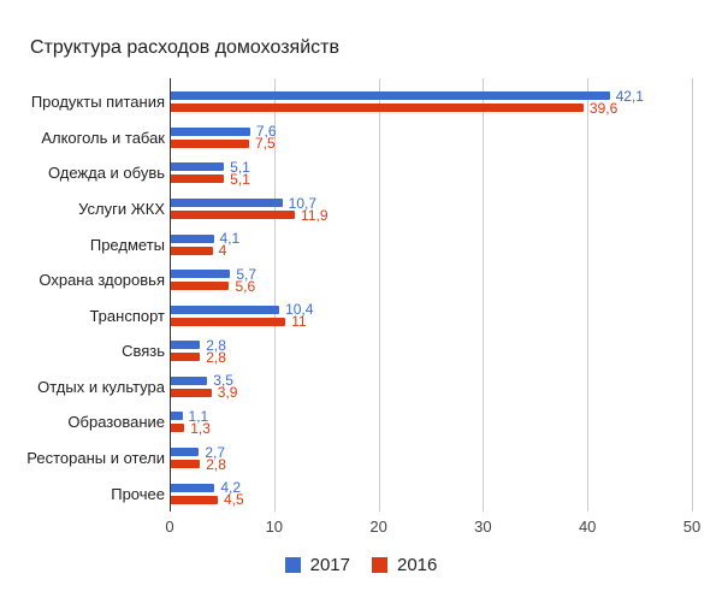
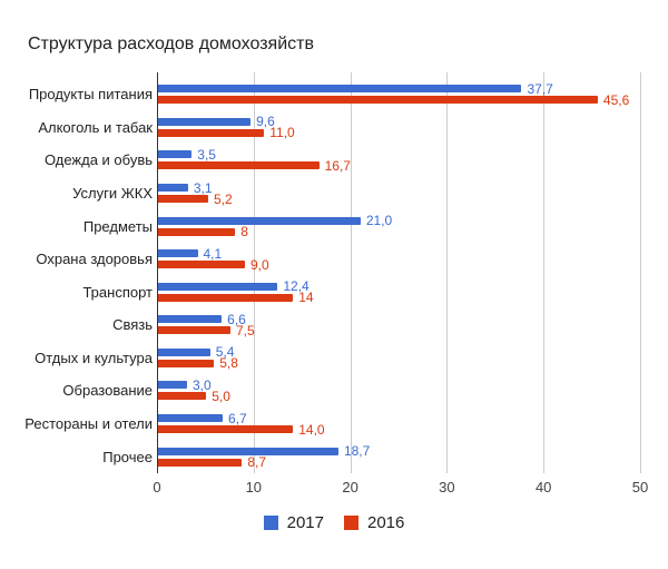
2017/Продукты питания: 42,1 -> 37,7
2016/Продукты питания: 39,6 -> 45,6
2017/Алкоголь и табак: 7,6 -> 9,6
2016/Алкоголь и табак: 7,5 -> 11,0
2017/Одежда и обувь: 5,1 -> 3,5
2016/Одежда и обувь: 5,1 -> 16,7
2017/Услуги ЖКХ: 10,7 -> 3,1
2016/Услуги ЖКХ: 11,9 -> 5,2
2017/Предметы: 4,1 -> 21,0
2016/Предметы: 4 -> 8
2017/Охрана здоровья: 5,7 -> 4,1
2016/Охрана здоровья: 5,6 -> 9,0
2017/Транспорт: 10,4 -> 12,4
2016/Транспорт: 11 -> 14
2017/Связь: 2,8 -> 6,6
2016/Связь: 2,8 -> 7,5
2017/Отдых и культура: 3,5 -> 5,4
2016/Отдых и культура: 3,9 -> 5,8
2017/Образование: 1,1 -> 3,0
2016/Образование: 1,3 -> 5,0
2017/Рестораны и отели: 2,7 -> 6,7
2016/Рестораны и отели: 2,8 -> 14,0
2017/Прочее: 4,2 -> 18,7
2016/Прочее: 4,5 -> 8,7
